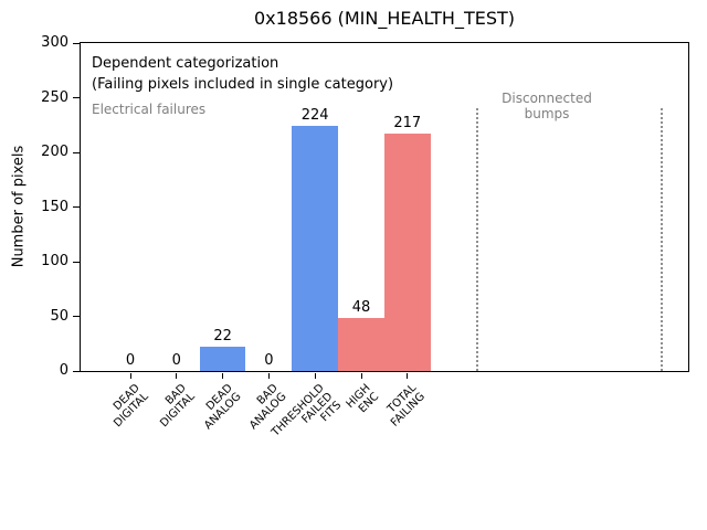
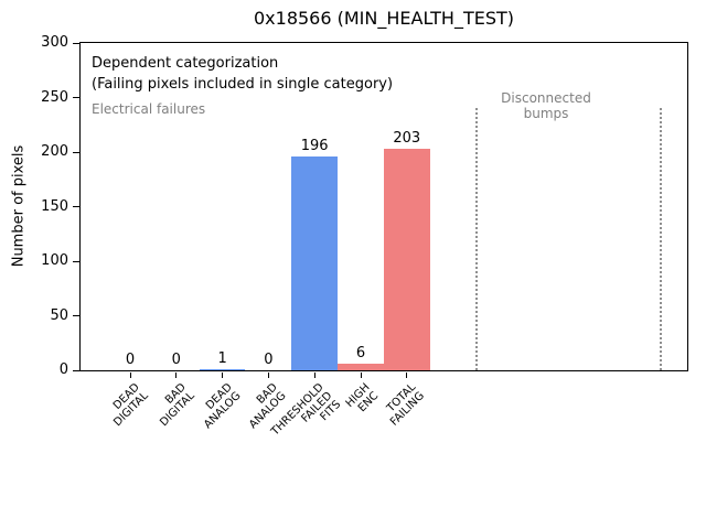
DEAD ANALOG: 22 -> 1
THRESHOLD FAILED FITS: 224 -> 196
HIGH ENC: 48 -> 6
TOTAL FAILING: 217 -> 203
